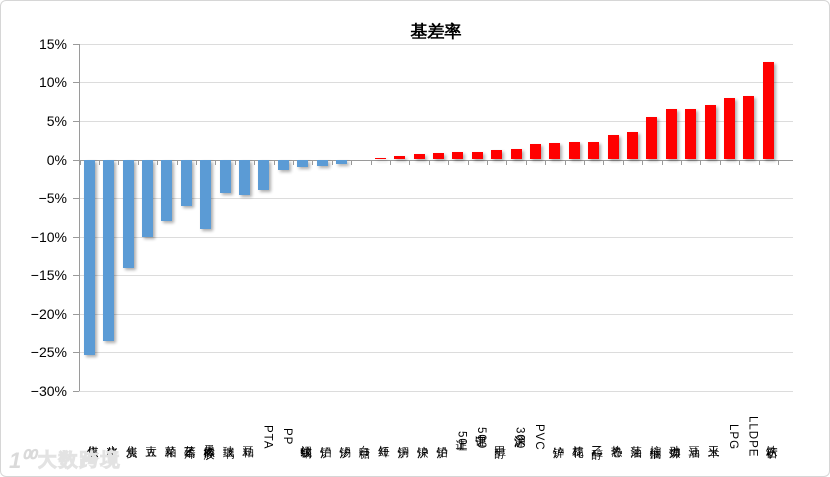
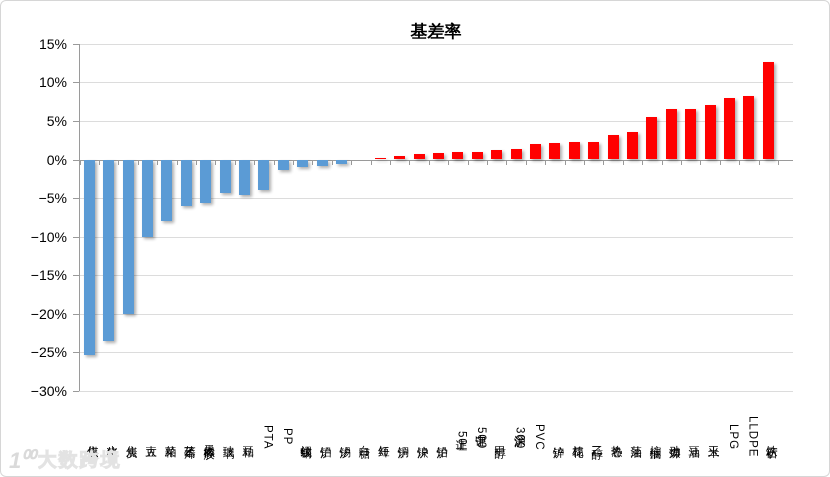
焦炭: -14% -> -20%
天然橡胶: -9% -> -6%
